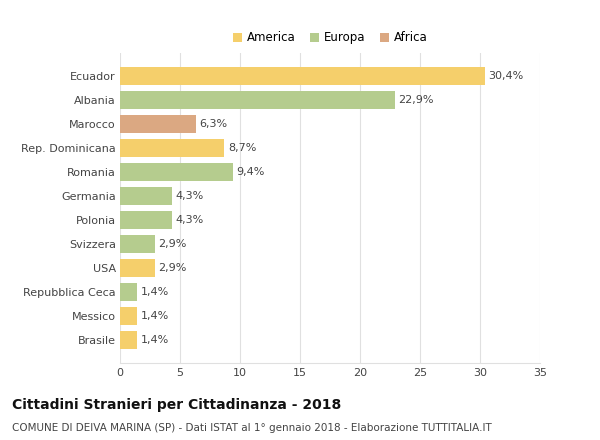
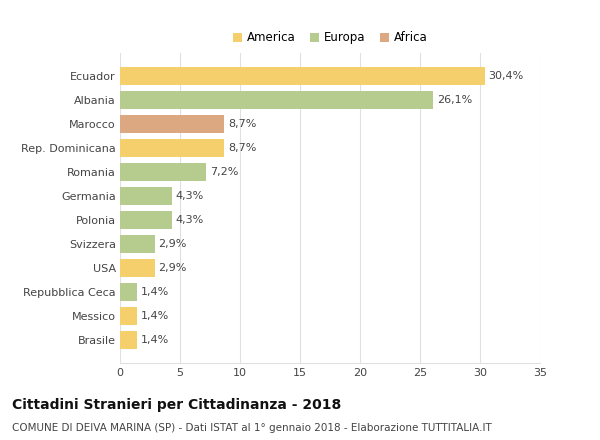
Albania: 22,9% -> 26,1%
Marocco: 6,3% -> 8,7%
Romania: 9,4% -> 7,2%
